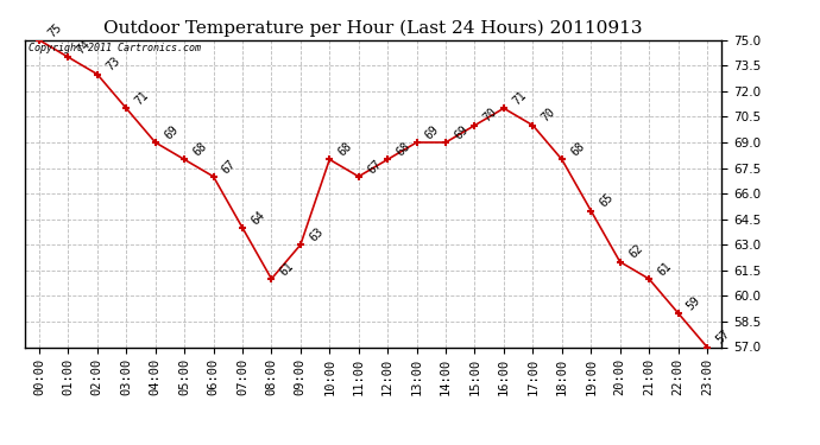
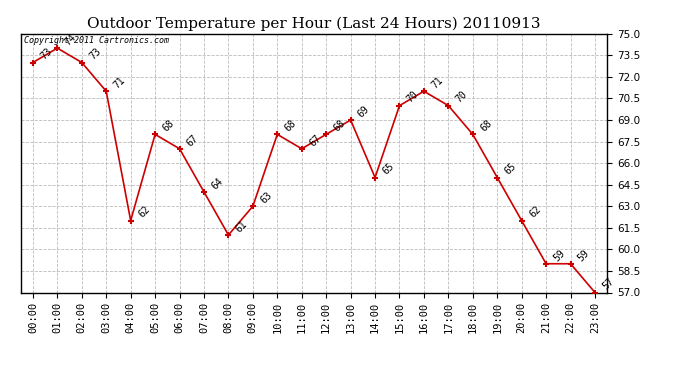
00:00: 75 -> 73
04:00: 69 -> 62
14:00: 69 -> 65
21:00: 61 -> 59
